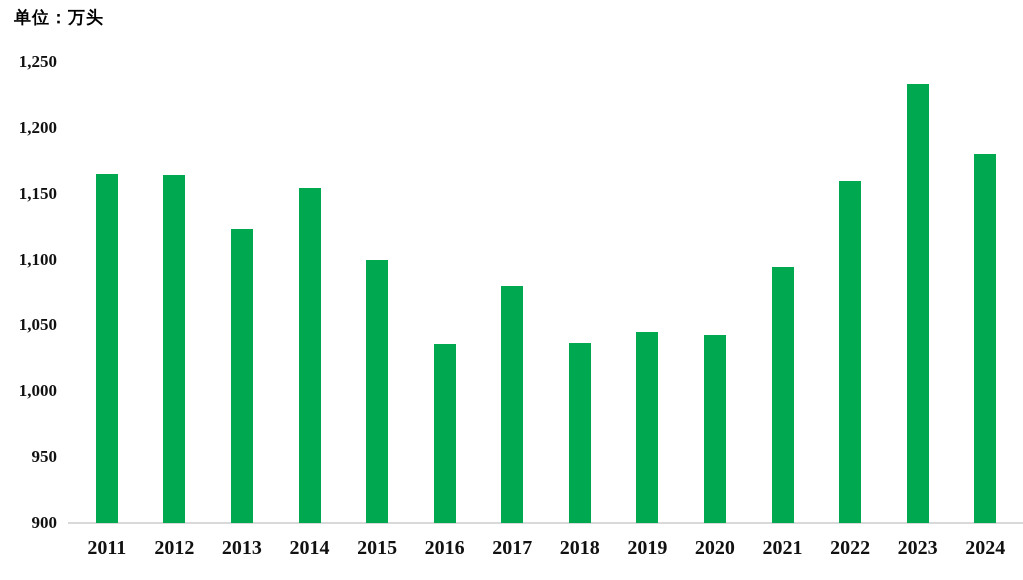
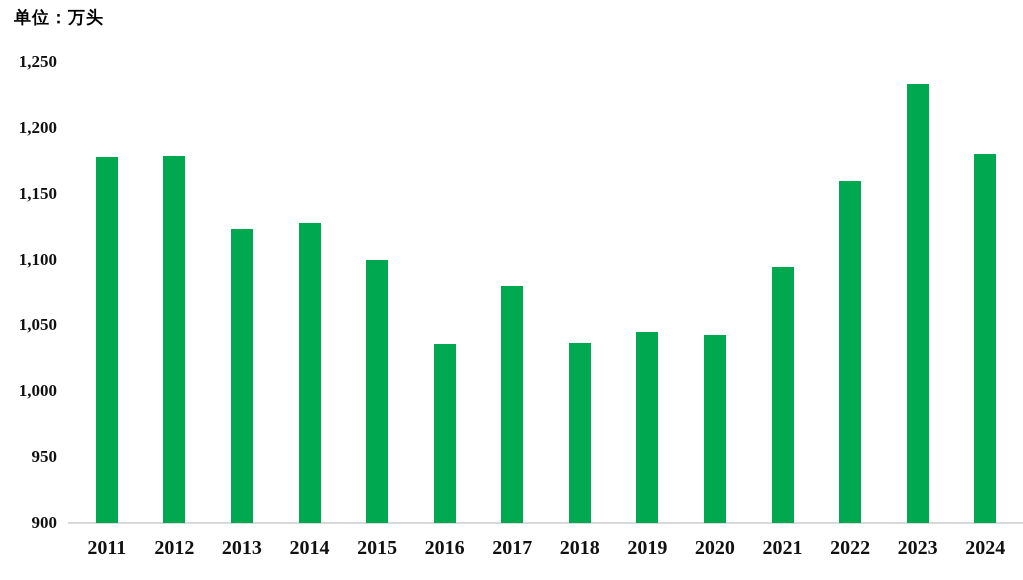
2011: 1165 -> 1178
2012: 1164 -> 1179
2014: 1154 -> 1128
